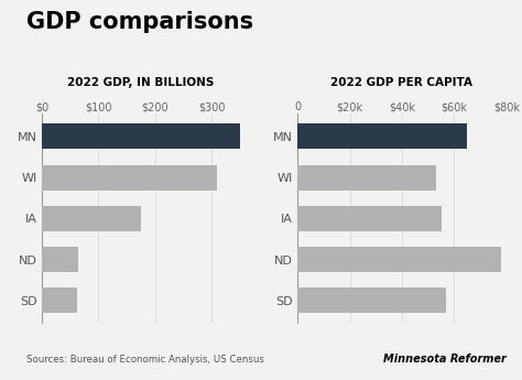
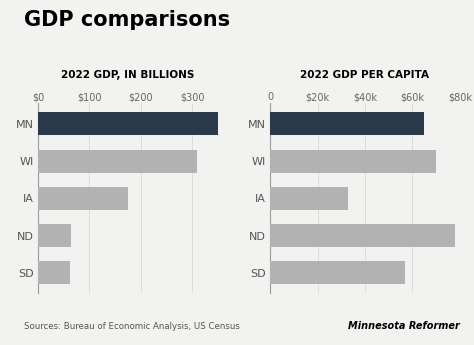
2022 GDP PER CAPITA/WI: $53k -> $70k
2022 GDP PER CAPITA/IA: $55k -> $33k
